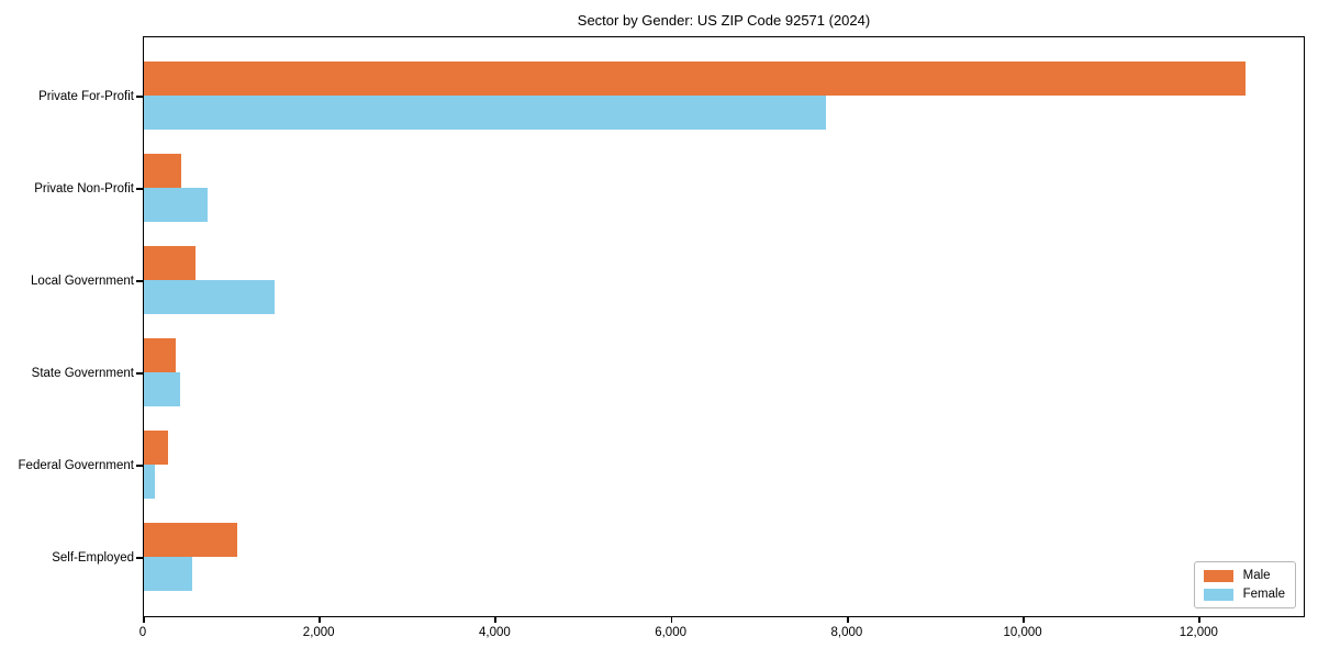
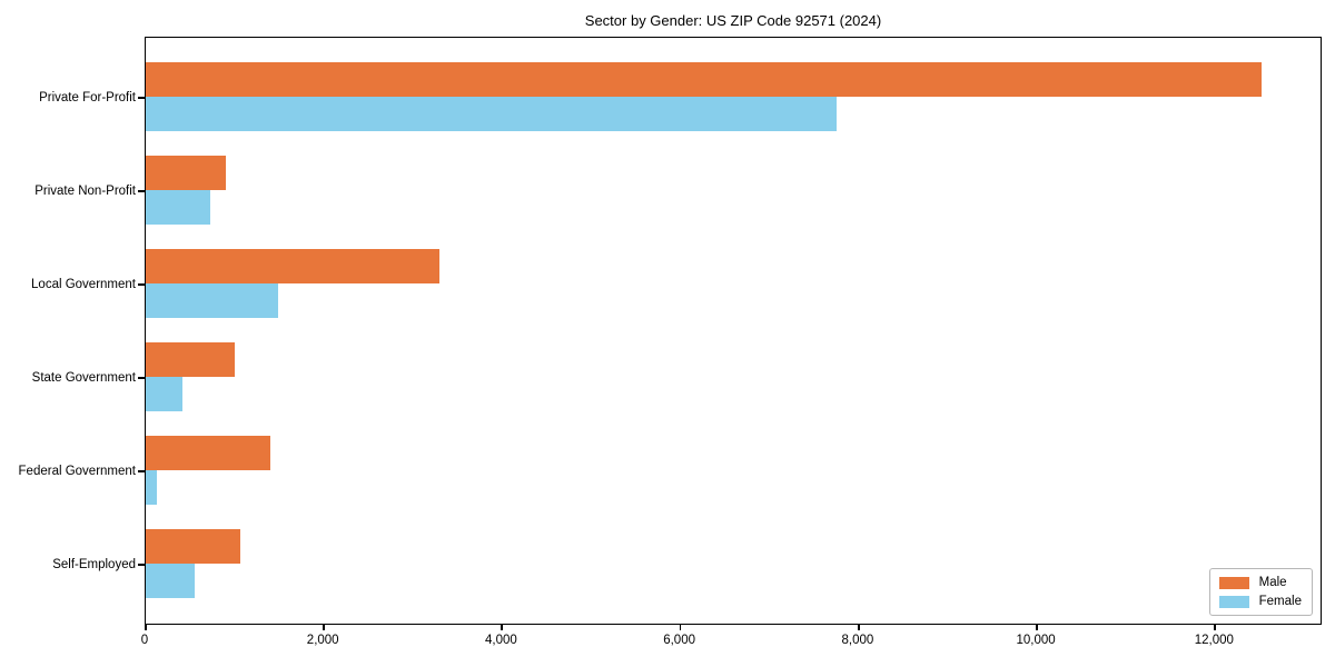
Male/Private Non-Profit: 400 -> 900
Male/Local Government: 600 -> 3300
Male/State Government: 400 -> 1000
Male/Federal Government: 300 -> 1400
